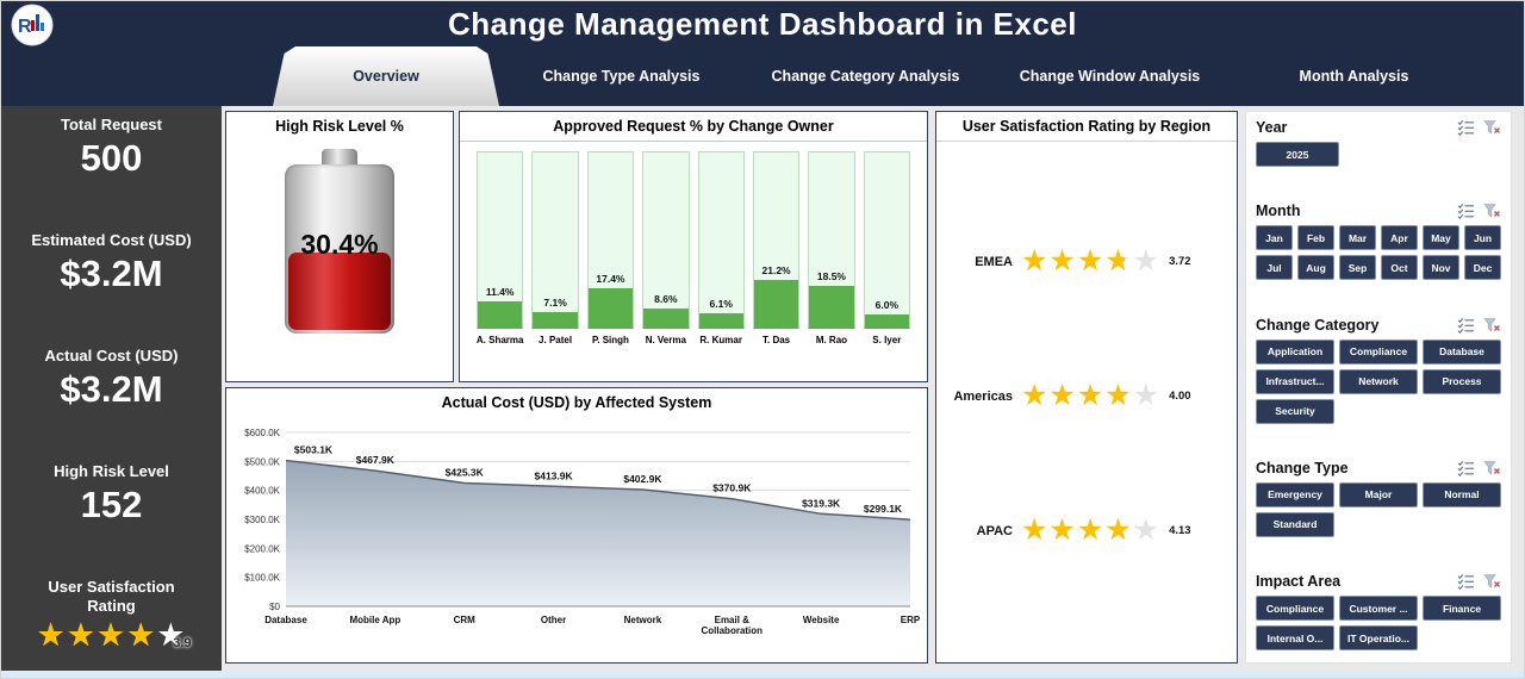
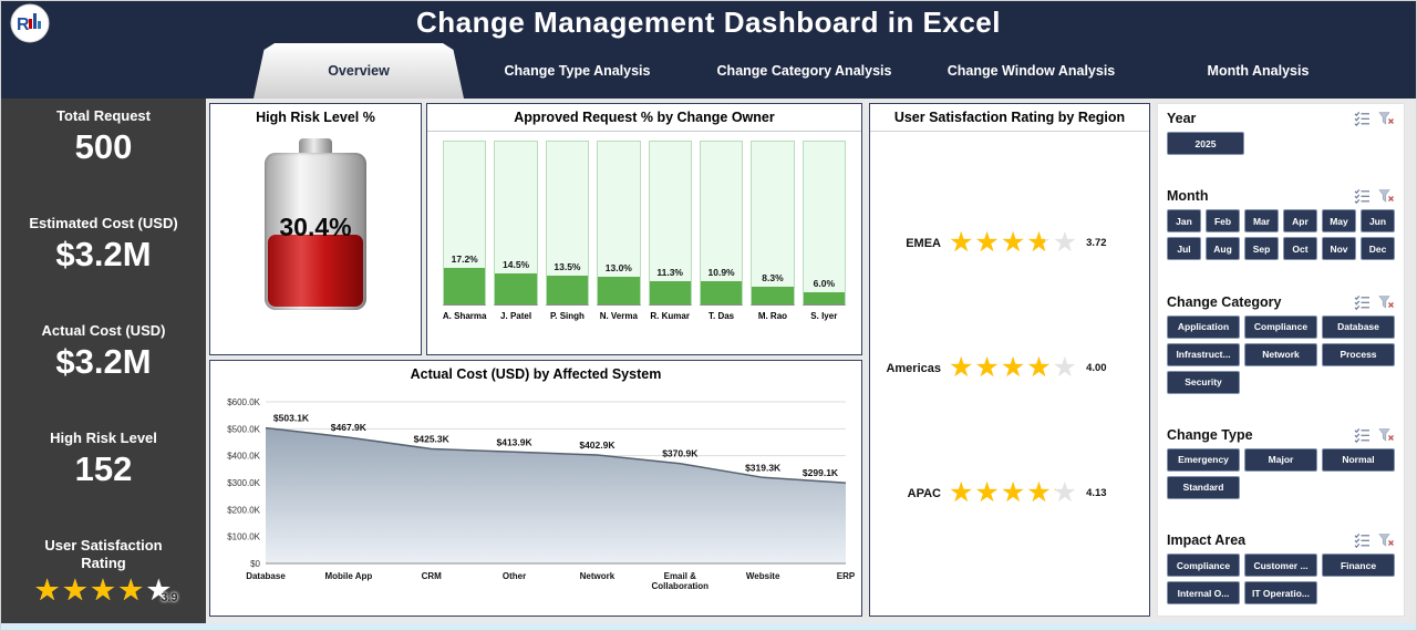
Approved Request % by Change Owner/A. Sharma: 11.4% -> 17.2%
Approved Request % by Change Owner/J. Patel: 7.1% -> 14.5%
Approved Request % by Change Owner/P. Singh: 17.4% -> 13.5%
Approved Request % by Change Owner/N. Verma: 8.6% -> 13.0%
Approved Request % by Change Owner/R. Kumar: 6.1% -> 11.3%
Approved Request % by Change Owner/T. Das: 21.2% -> 10.9%
Approved Request % by Change Owner/M. Rao: 18.5% -> 8.3%
